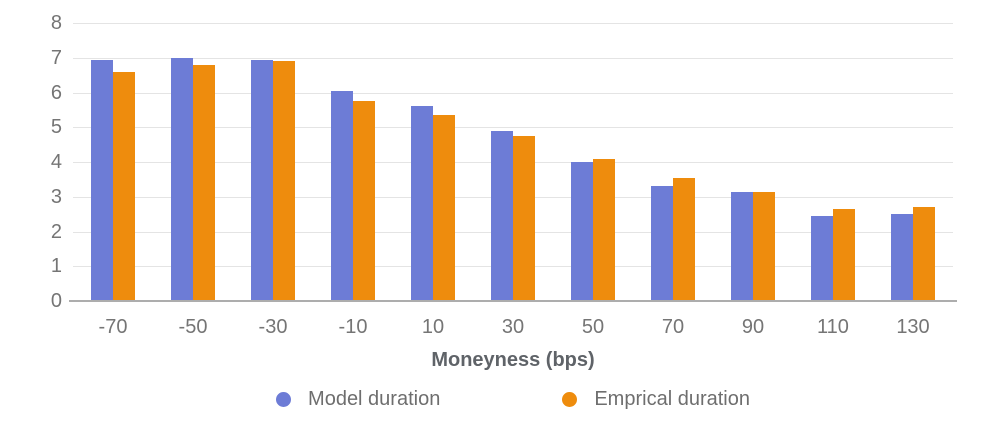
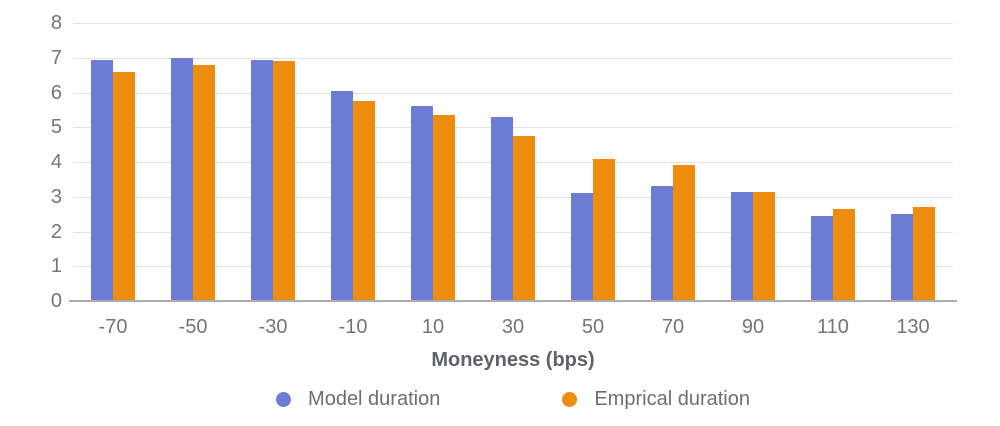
Model duration/30: 4.9 -> 5.3
Model duration/50: 4.0 -> 3.1
Emprical duration/70: 3.5 -> 3.9
